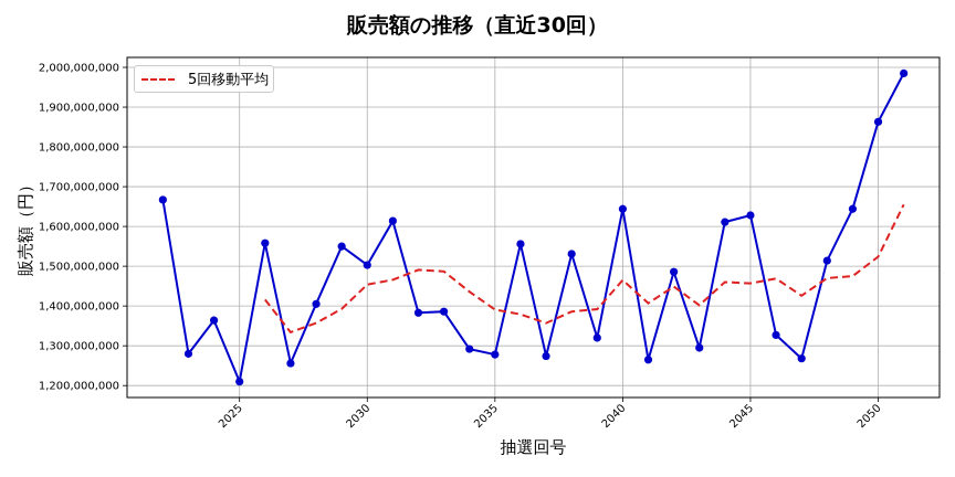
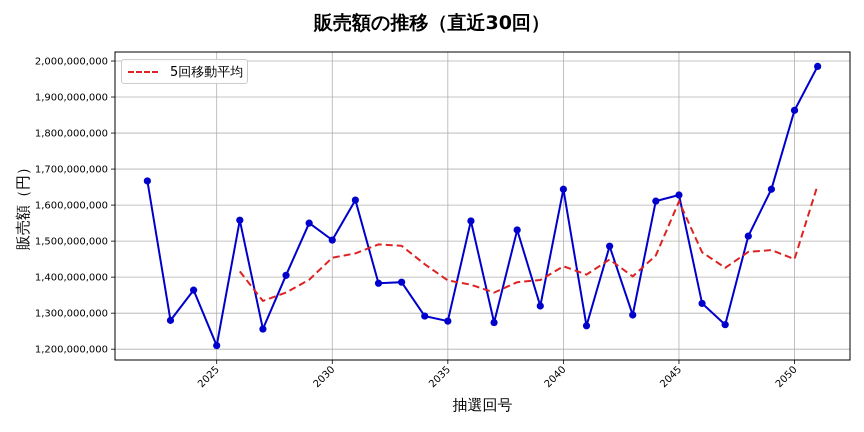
5回移動平均/2040: 1460000000 -> 1430000000
5回移動平均/2045: 1460000000 -> 1610000000
5回移動平均/2050: 1520000000 -> 1450000000
